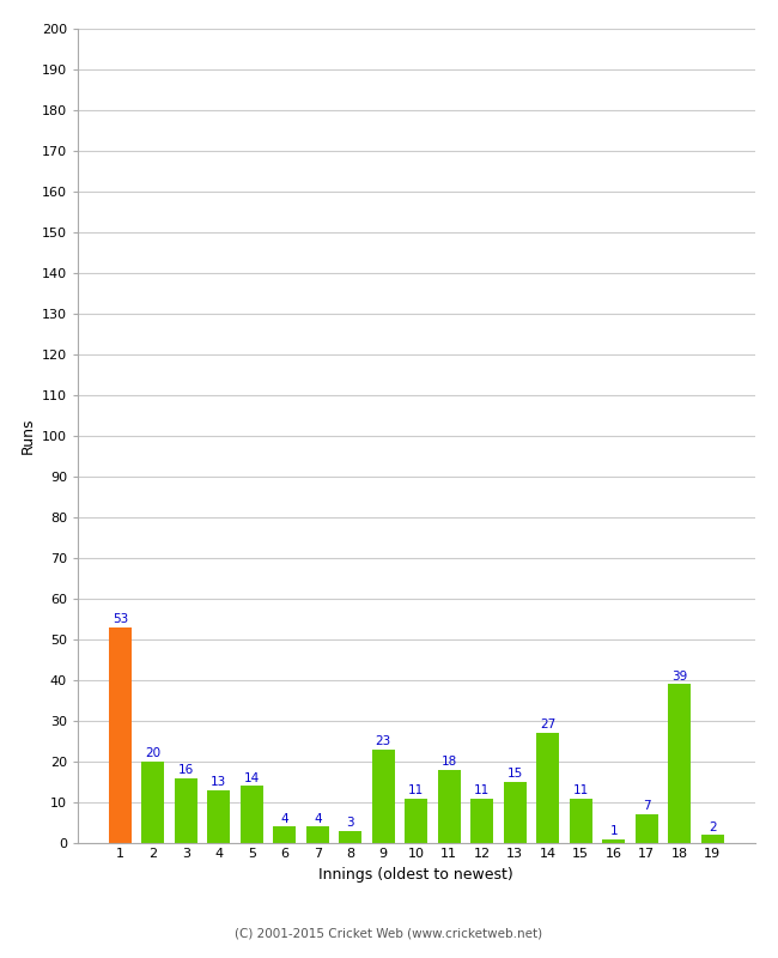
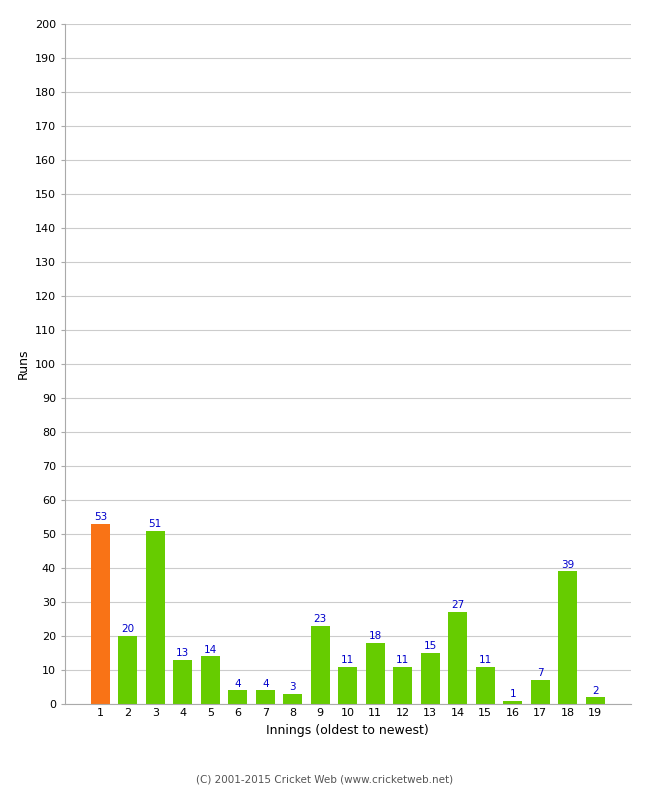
3: 16 -> 51
